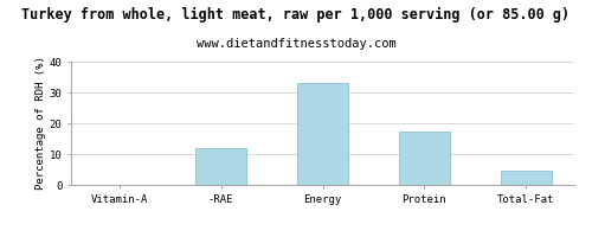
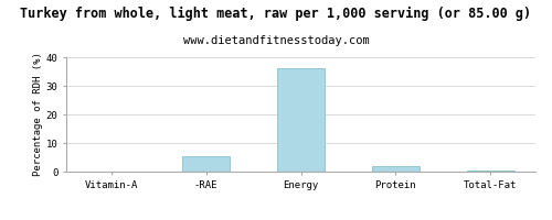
-RAE: 12.0 -> 5.2
Energy: 33.0 -> 36.0
Protein: 17.5 -> 2.0
Total-Fat: 4.5 -> 0.2
